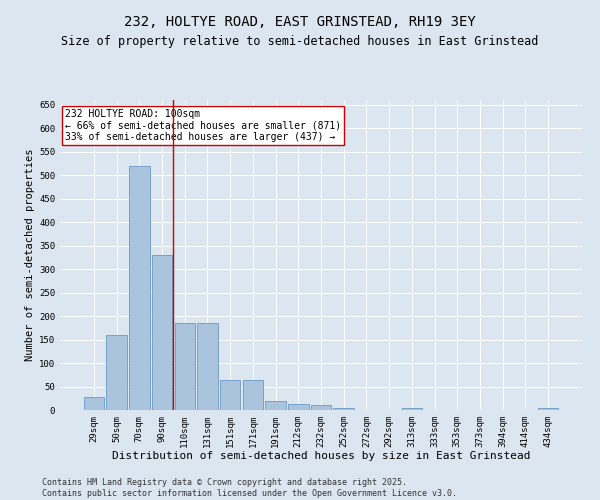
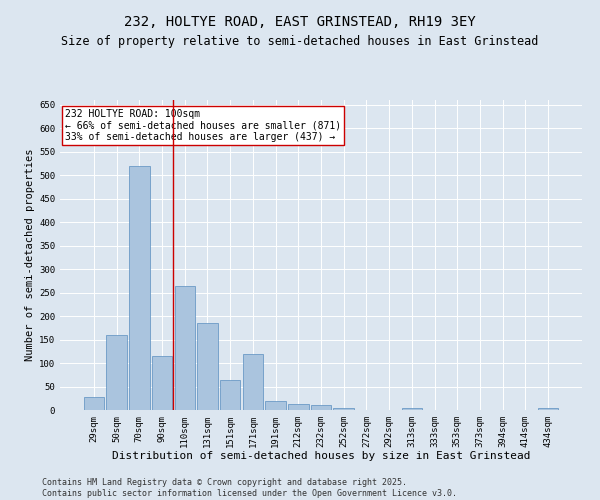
90sqm: 330 -> 115
110sqm: 185 -> 265
171sqm: 63 -> 120
